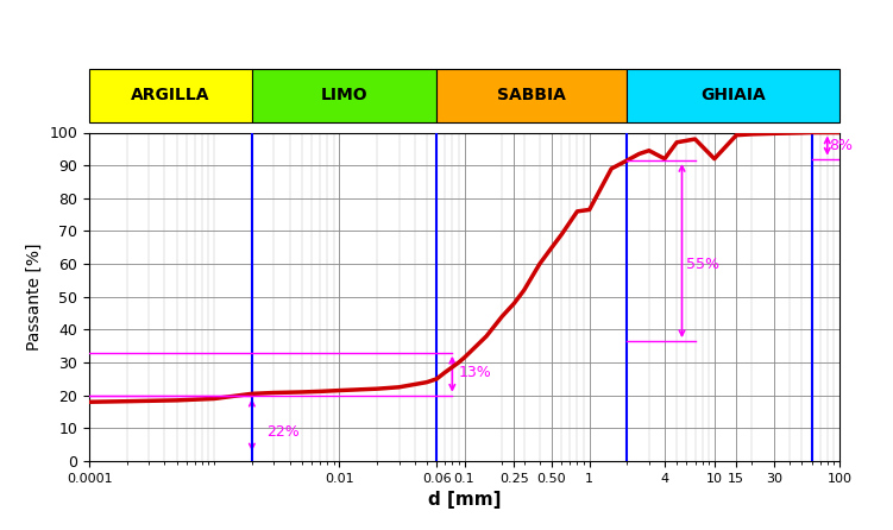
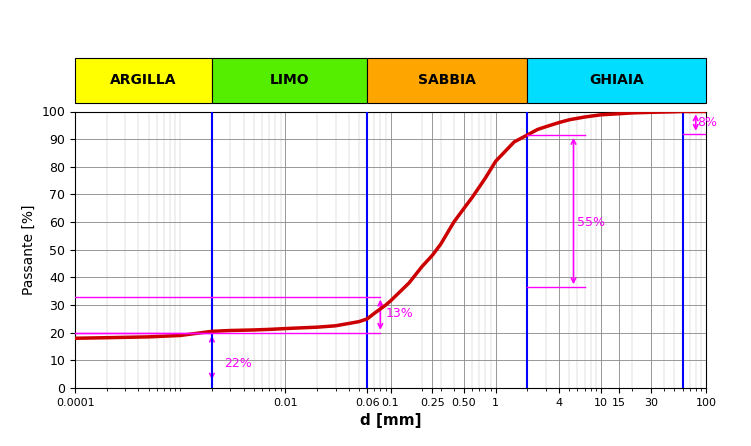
1: 76.5 -> 82.0
4: 92.0 -> 96.0
10: 92.0 -> 98.8
